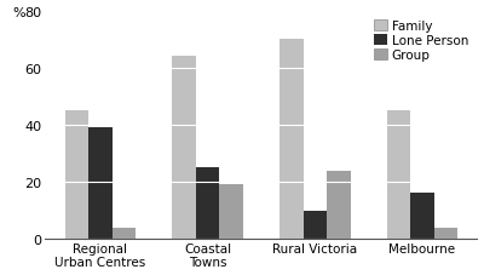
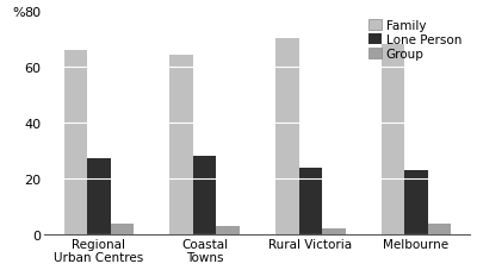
Family/Regional Urban Centres: 45 -> 66
Lone Person/Regional Urban Centres: 39 -> 27
Lone Person/Coastal Towns: 25 -> 28
Group/Coastal Towns: 19 -> 3
Lone Person/Rural Victoria: 10 -> 24
Group/Rural Victoria: 24 -> 2
Family/Melbourne: 45 -> 68
Lone Person/Melbourne: 16 -> 23
